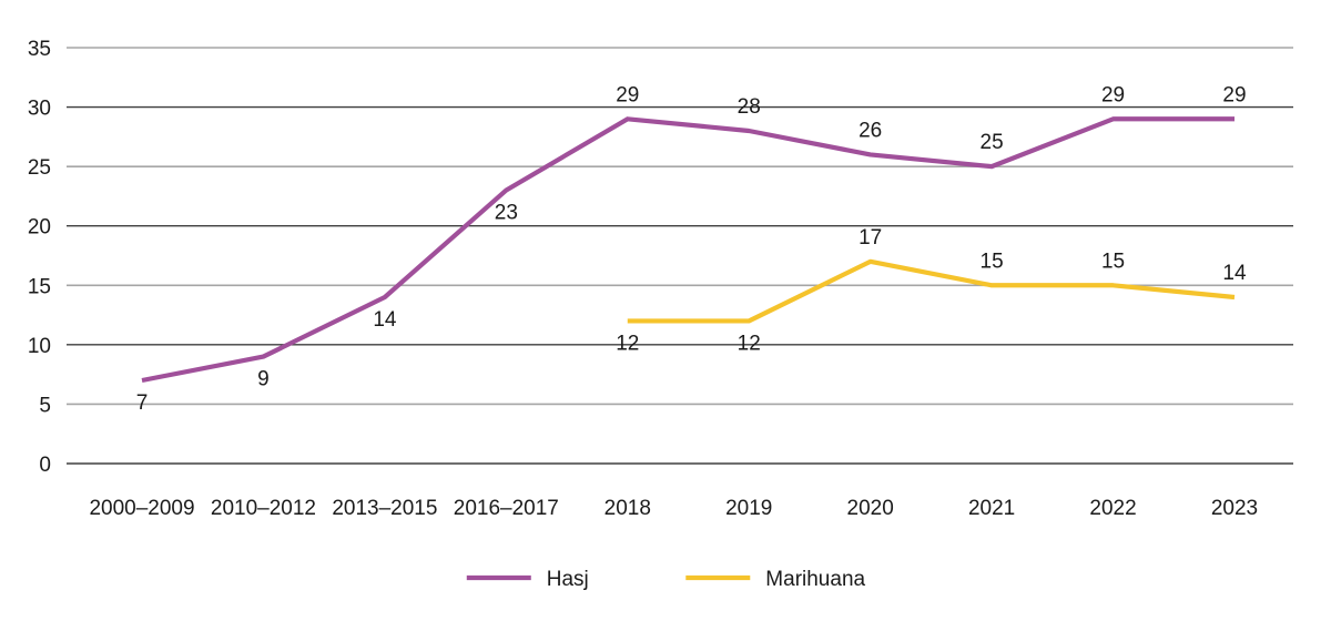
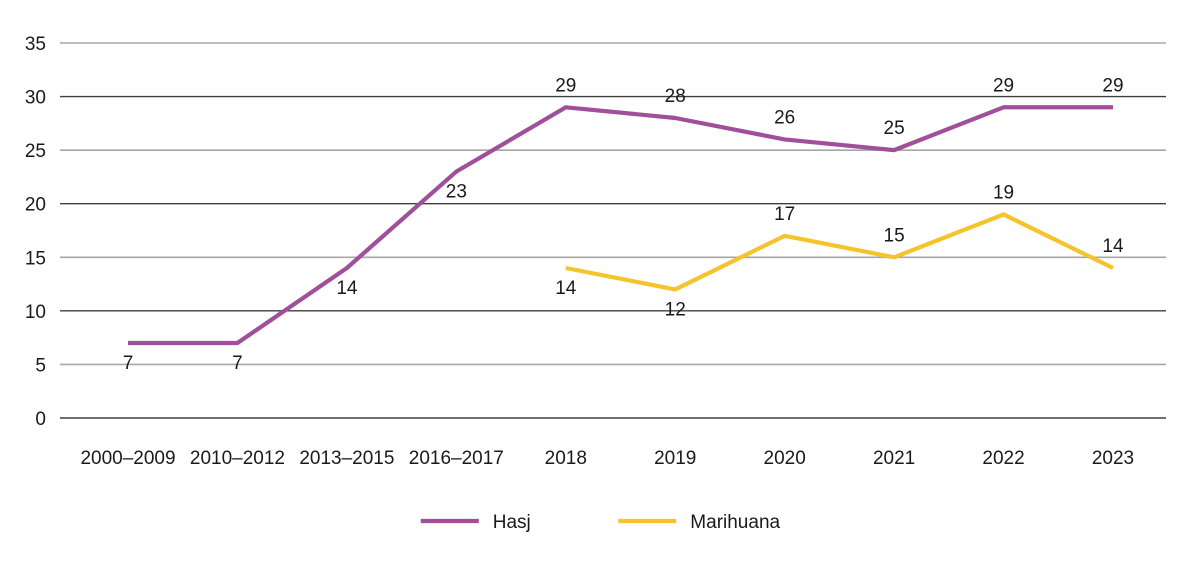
Hasj/2010–2012: 9 -> 7
Marihuana/2018: 12 -> 14
Marihuana/2022: 15 -> 19
